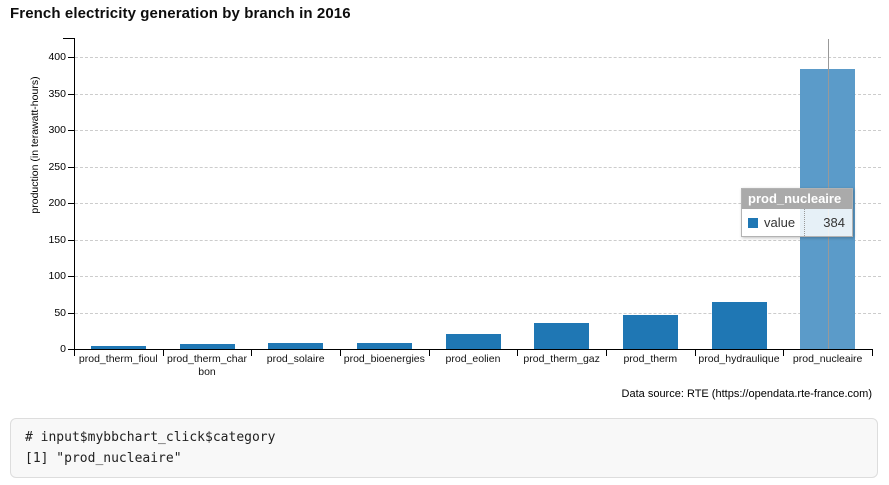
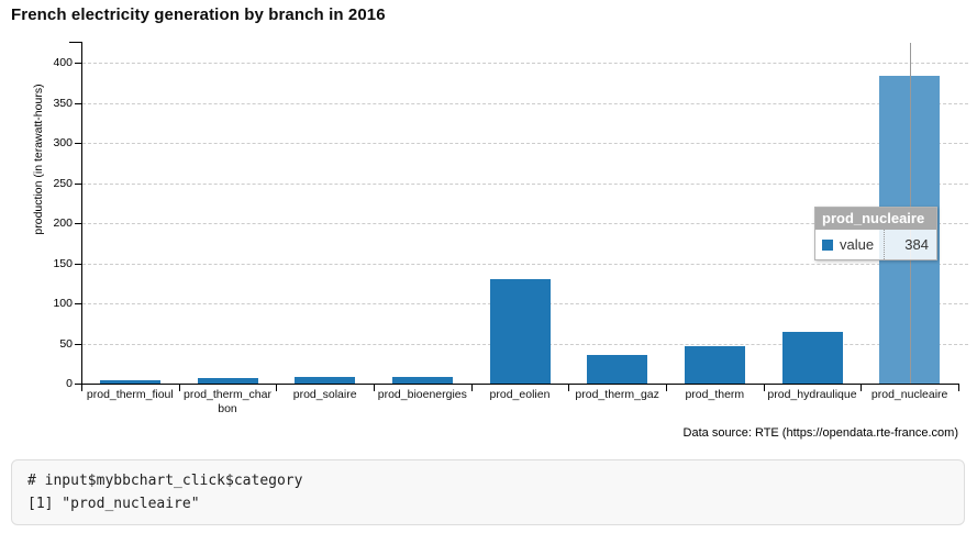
prod_eolien: 20 -> 130
